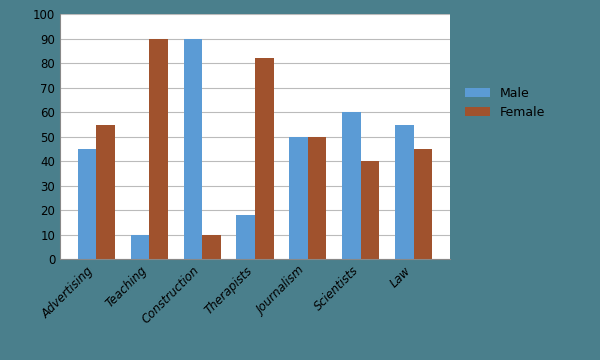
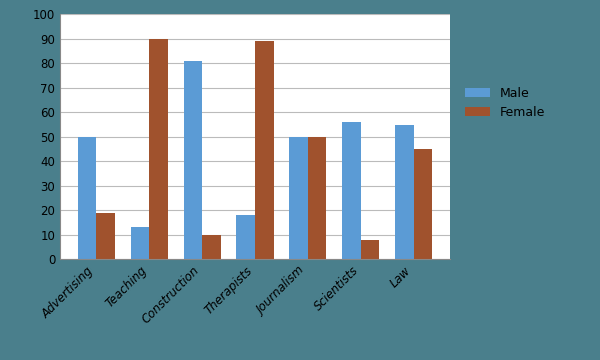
Male/Advertising: 45 -> 50
Female/Advertising: 55 -> 19
Male/Teaching: 10 -> 13
Male/Construction: 90 -> 81
Female/Therapists: 82 -> 89
Male/Scientists: 60 -> 56
Female/Scientists: 40 -> 8
